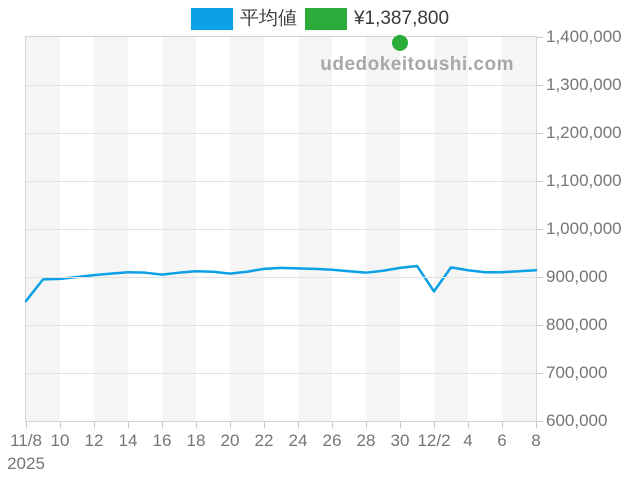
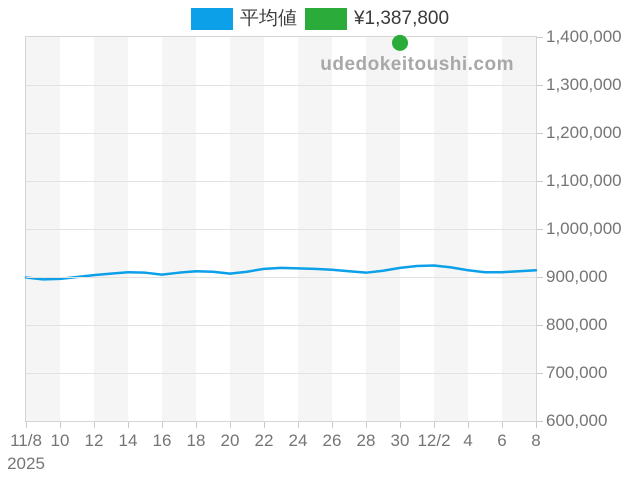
11/8: 850000 -> 900000
12/2: 870000 -> 920000
